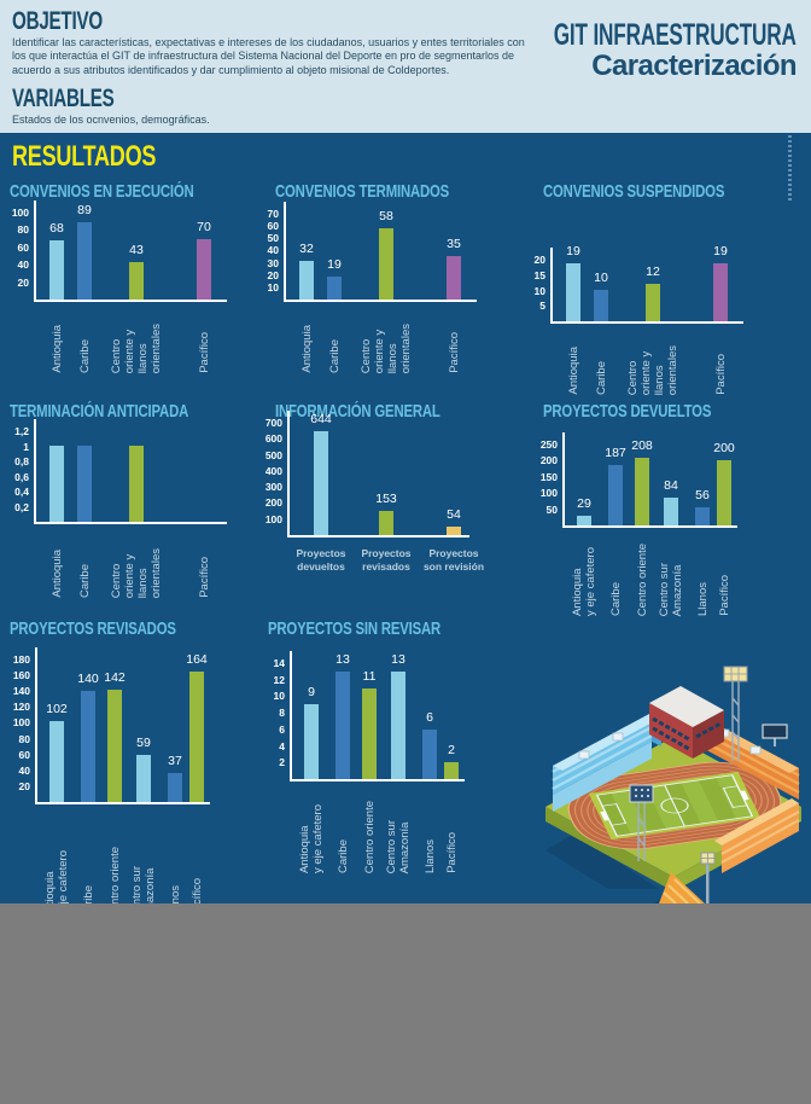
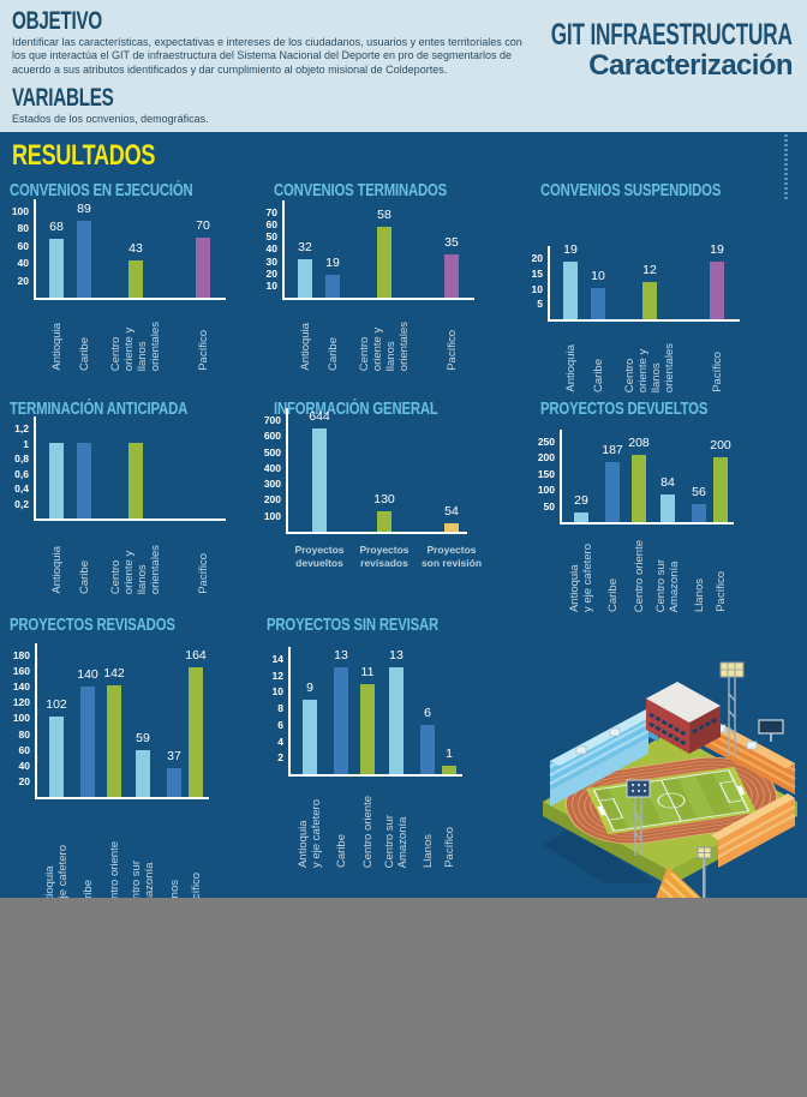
INFORMACIÓN GENERAL/Proyectos revisados: 153 -> 130
PROYECTOS SIN REVISAR/Pacífico: 2 -> 1
